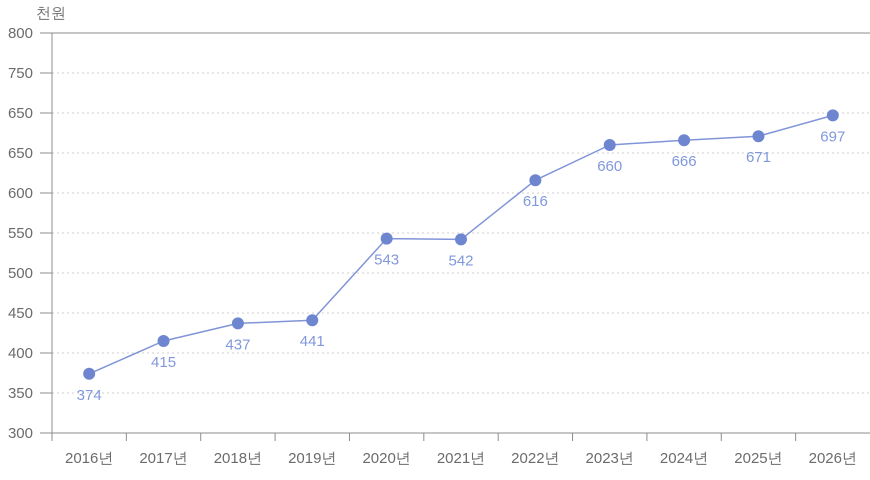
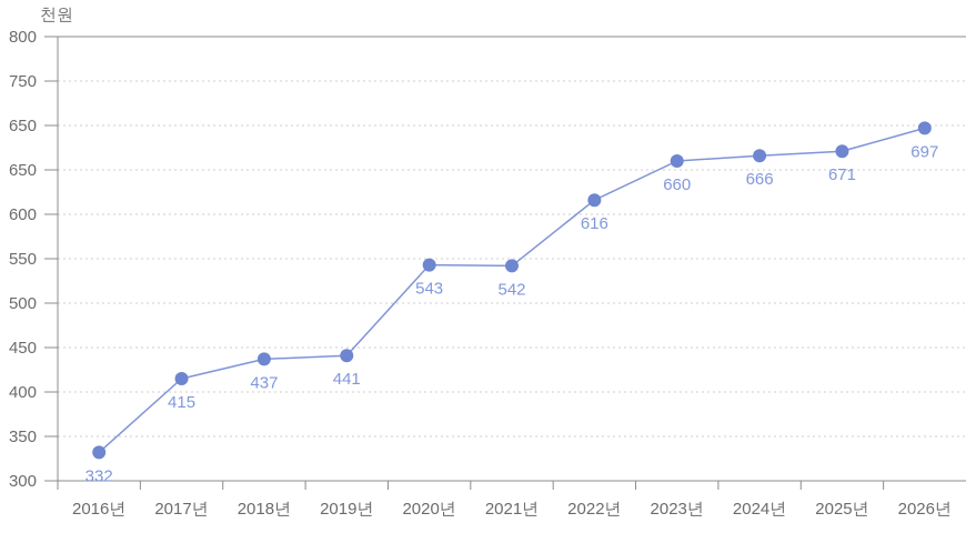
2016년: 374 -> 332
